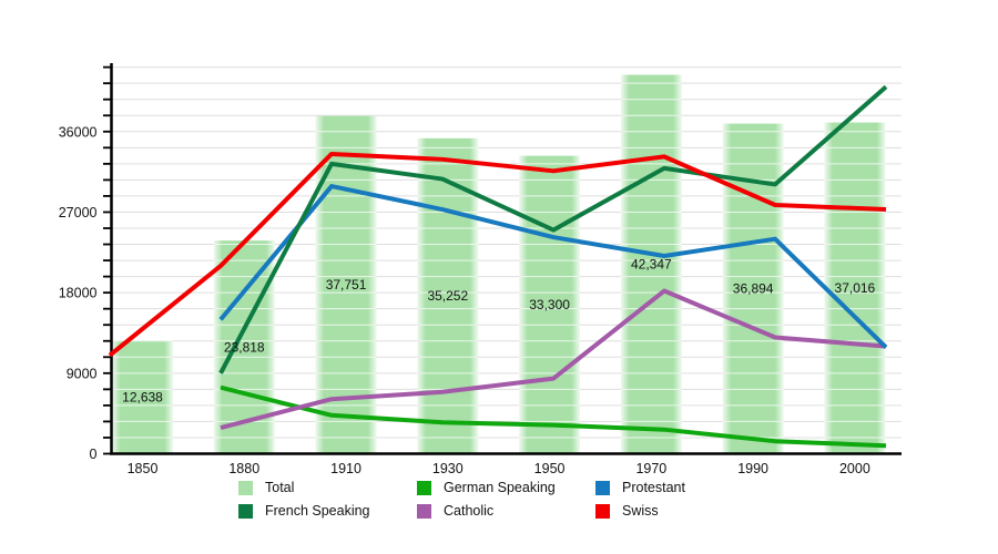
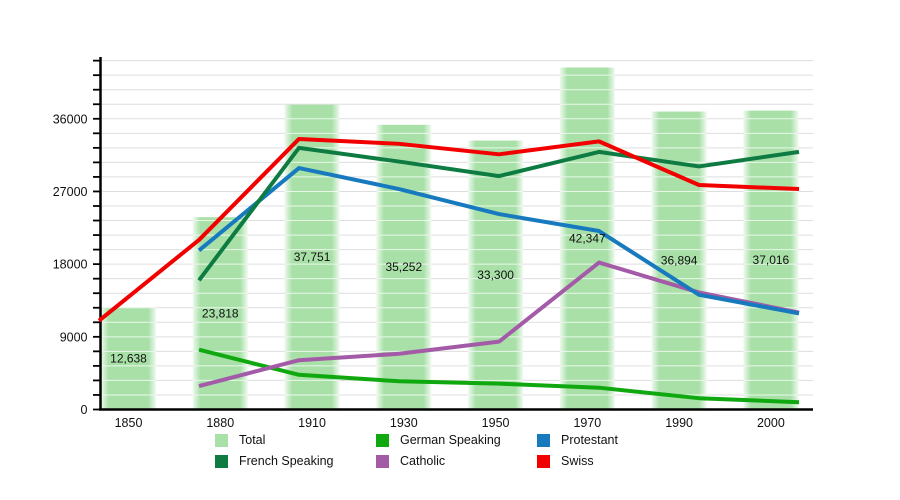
French Speaking/1880: 9000 -> 16000
Protestant/1880: 15000 -> 20000
French Speaking/1950: 25000 -> 29000
Protestant/1990: 24000 -> 14000
Catholic/1990: 13000 -> 14000
French Speaking/2000: 41000 -> 32000
